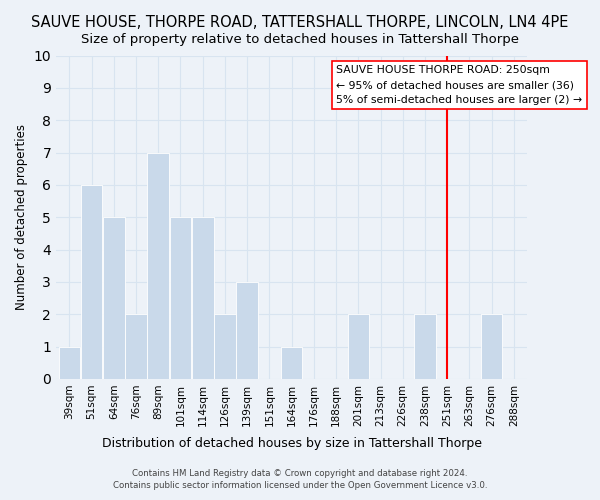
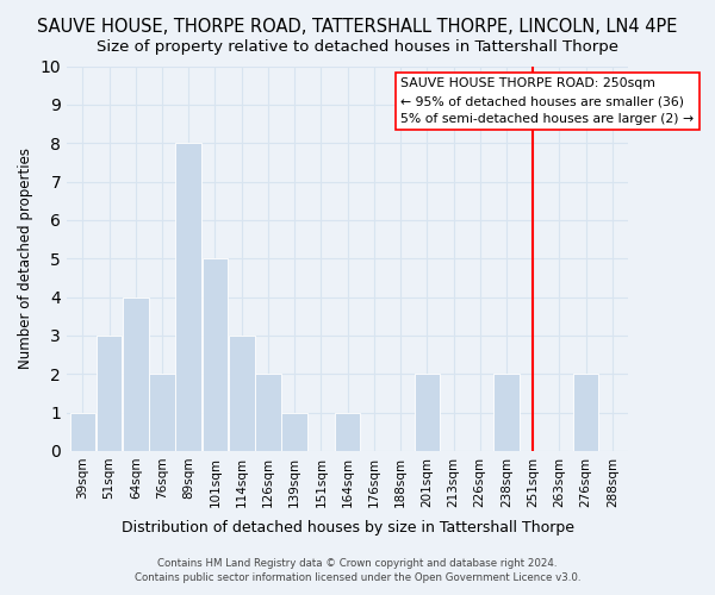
51sqm: 6 -> 3
64sqm: 5 -> 4
89sqm: 7 -> 8
114sqm: 5 -> 3
139sqm: 3 -> 1
